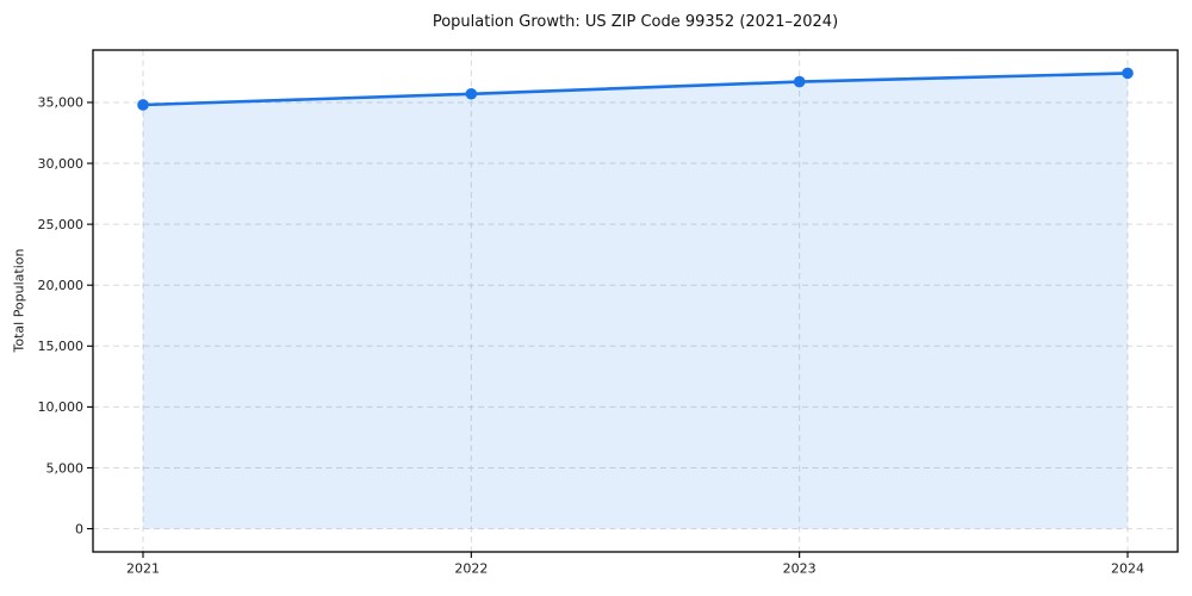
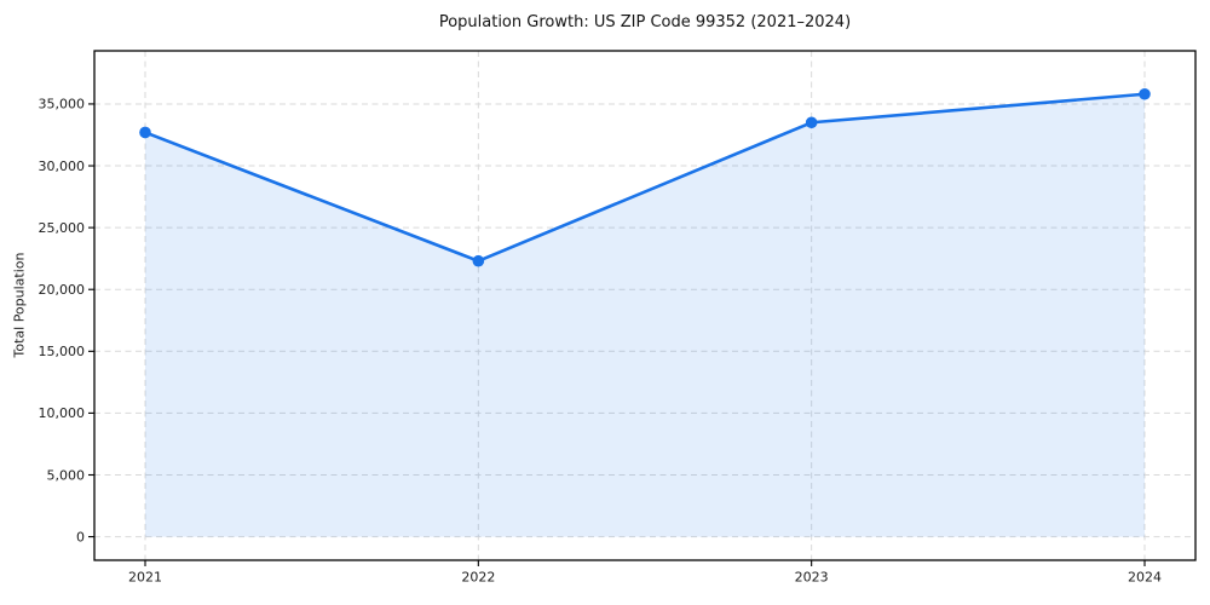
2021: 34800 -> 32700
2022: 35700 -> 22300
2023: 36700 -> 33500
2024: 37400 -> 35800
